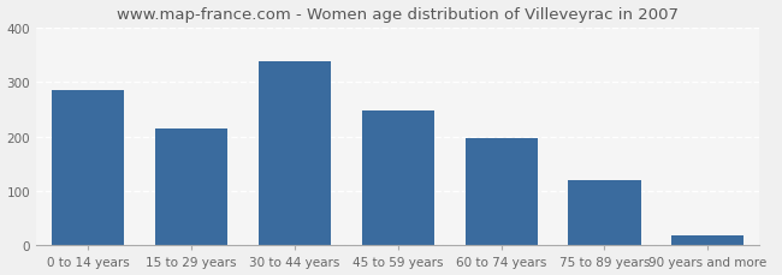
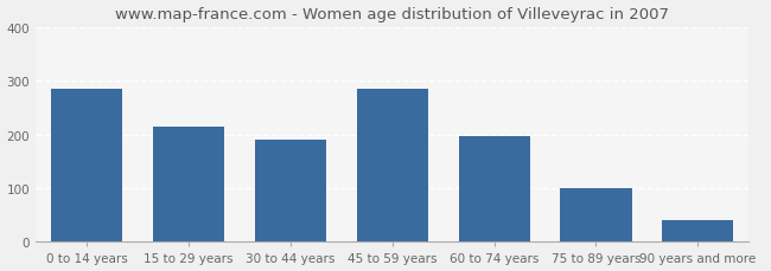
30 to 44 years: 337 -> 190
45 to 59 years: 248 -> 285
75 to 89 years: 120 -> 100
90 years and more: 18 -> 40
